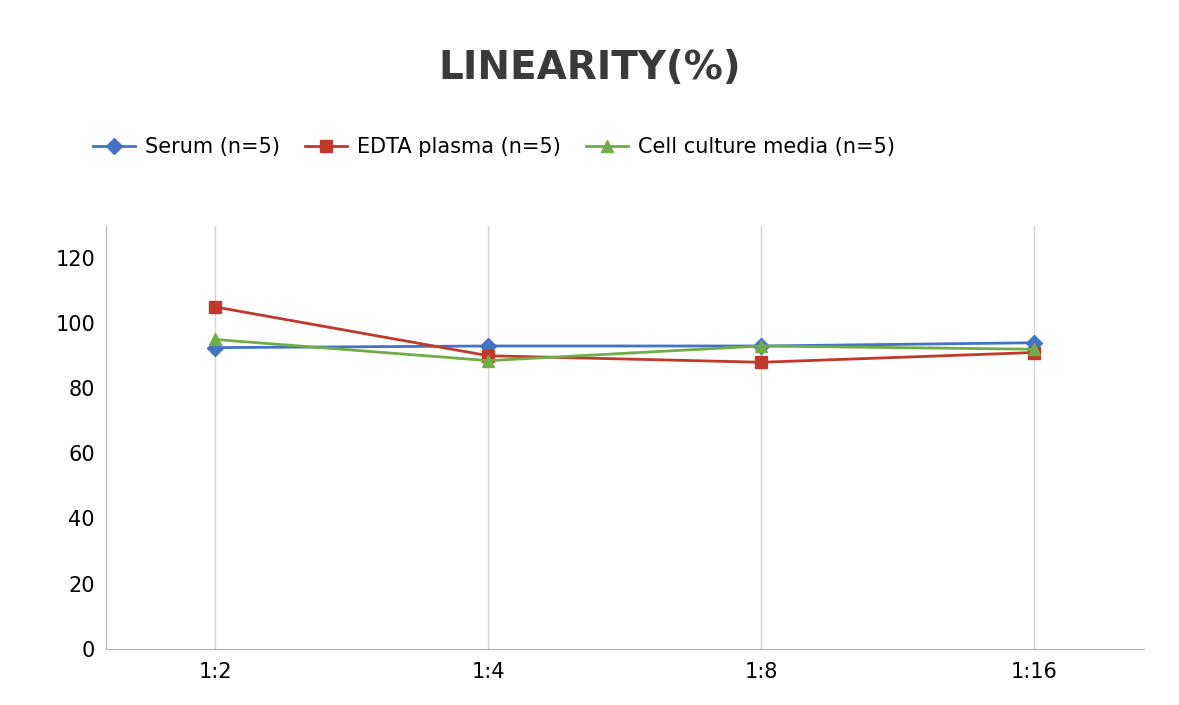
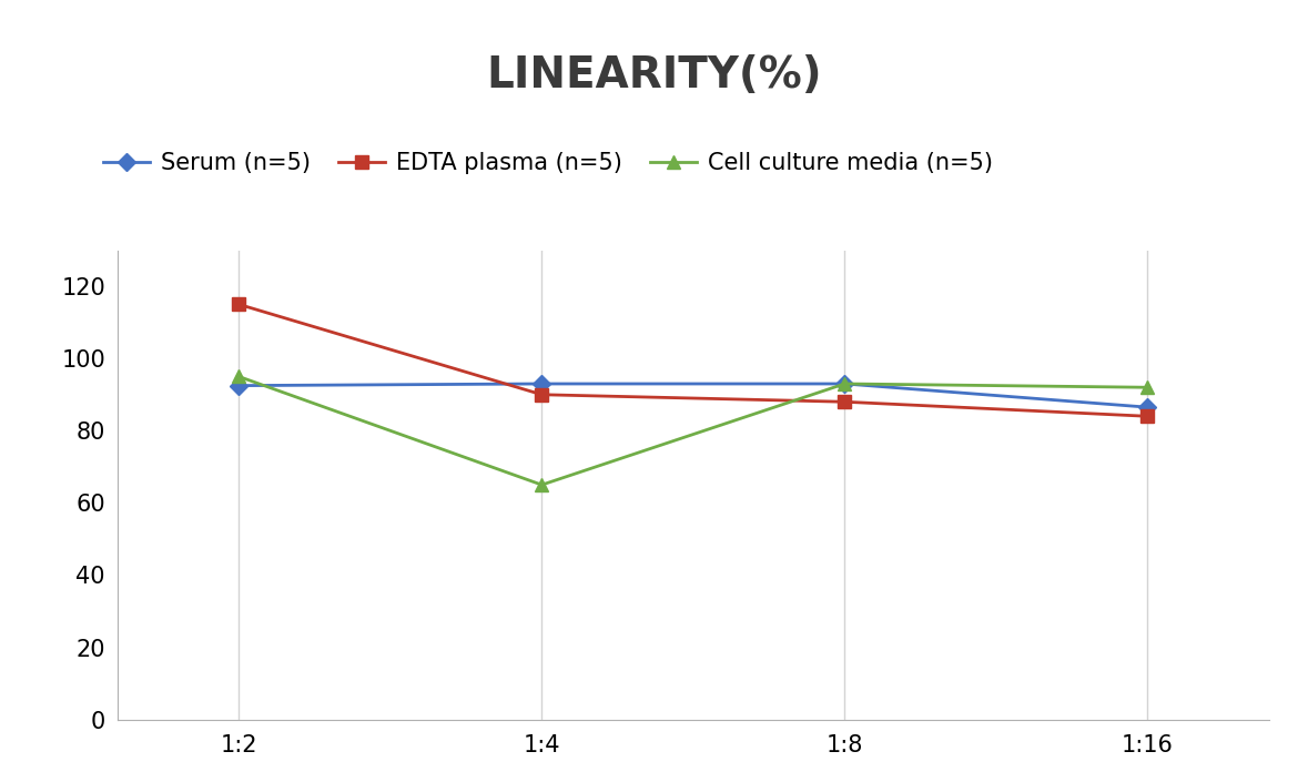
EDTA plasma (n=5)/1:2: 105 -> 115
Cell culture media (n=5)/1:4: 88.5 -> 65.0
Serum (n=5)/1:16: 94.0 -> 86.5
EDTA plasma (n=5)/1:16: 91 -> 84
